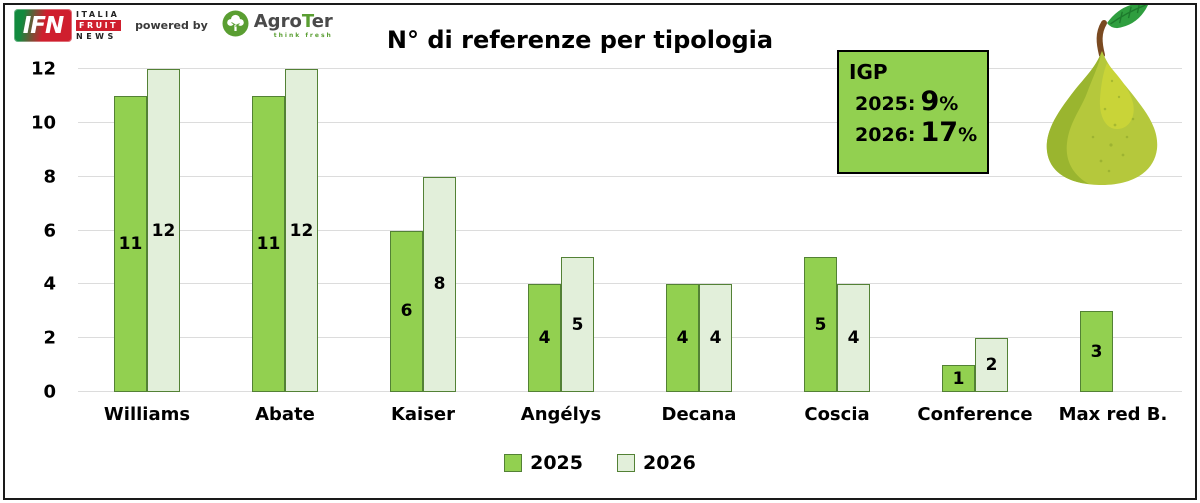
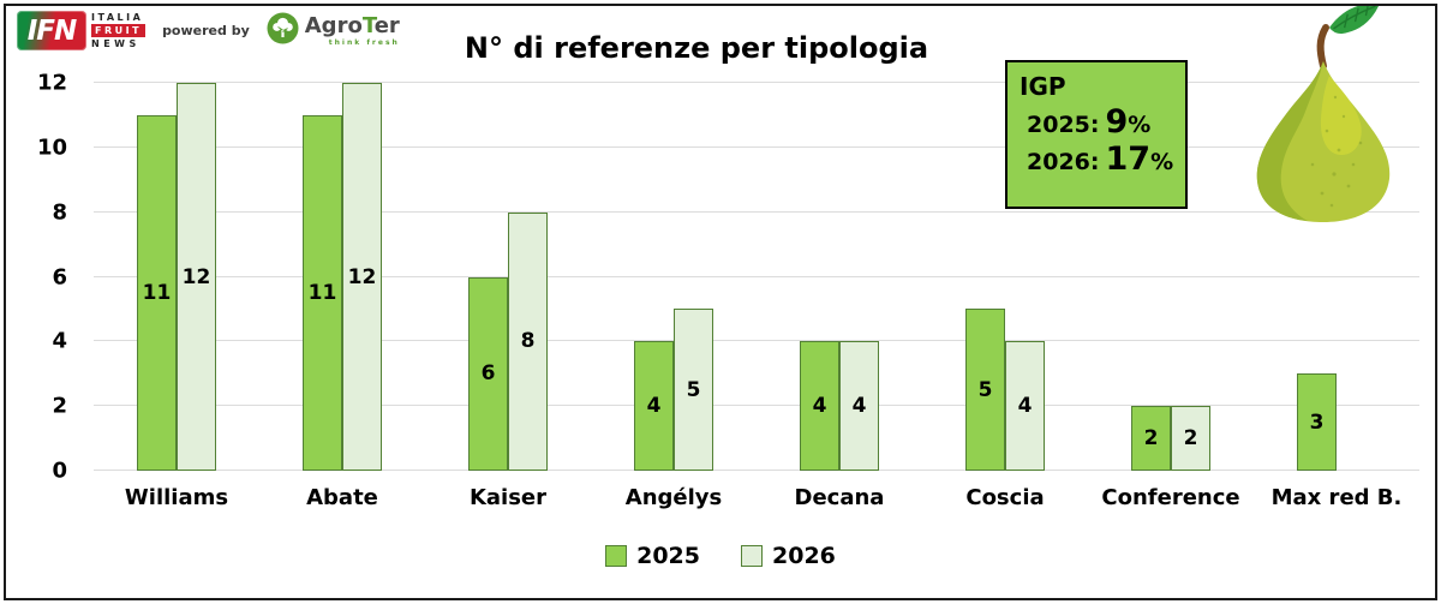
2025/Conference: 1 -> 2
